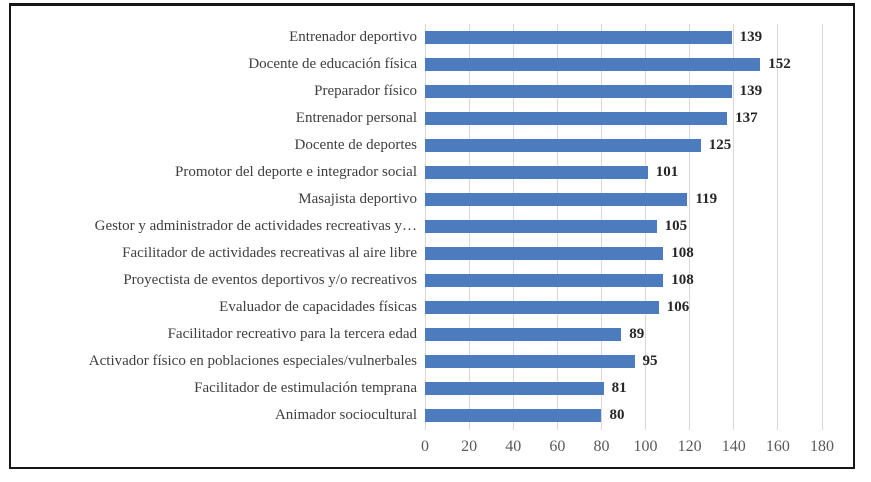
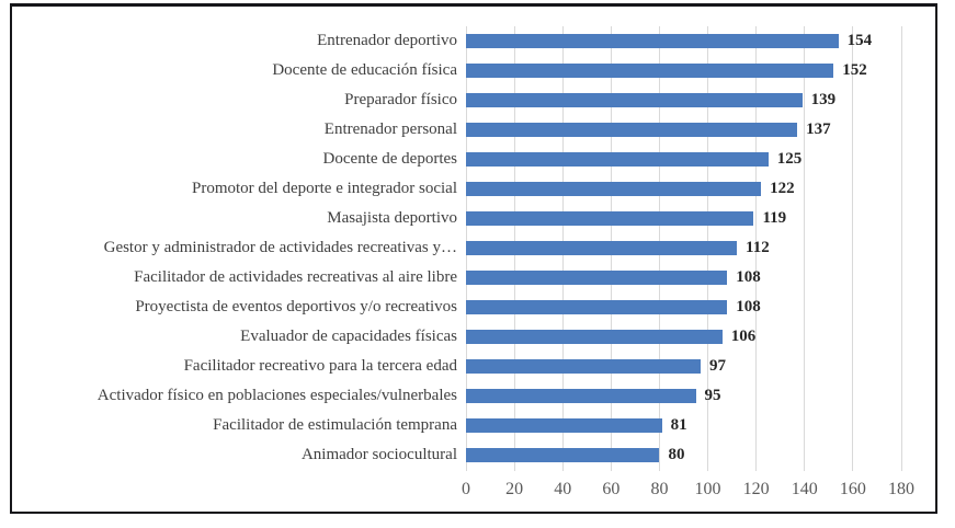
Entrenador deportivo: 139 -> 154
Promotor del deporte e integrador social: 101 -> 122
Gestor y administrador de actividades recreativas y…: 105 -> 112
Facilitador recreativo para la tercera edad: 89 -> 97
